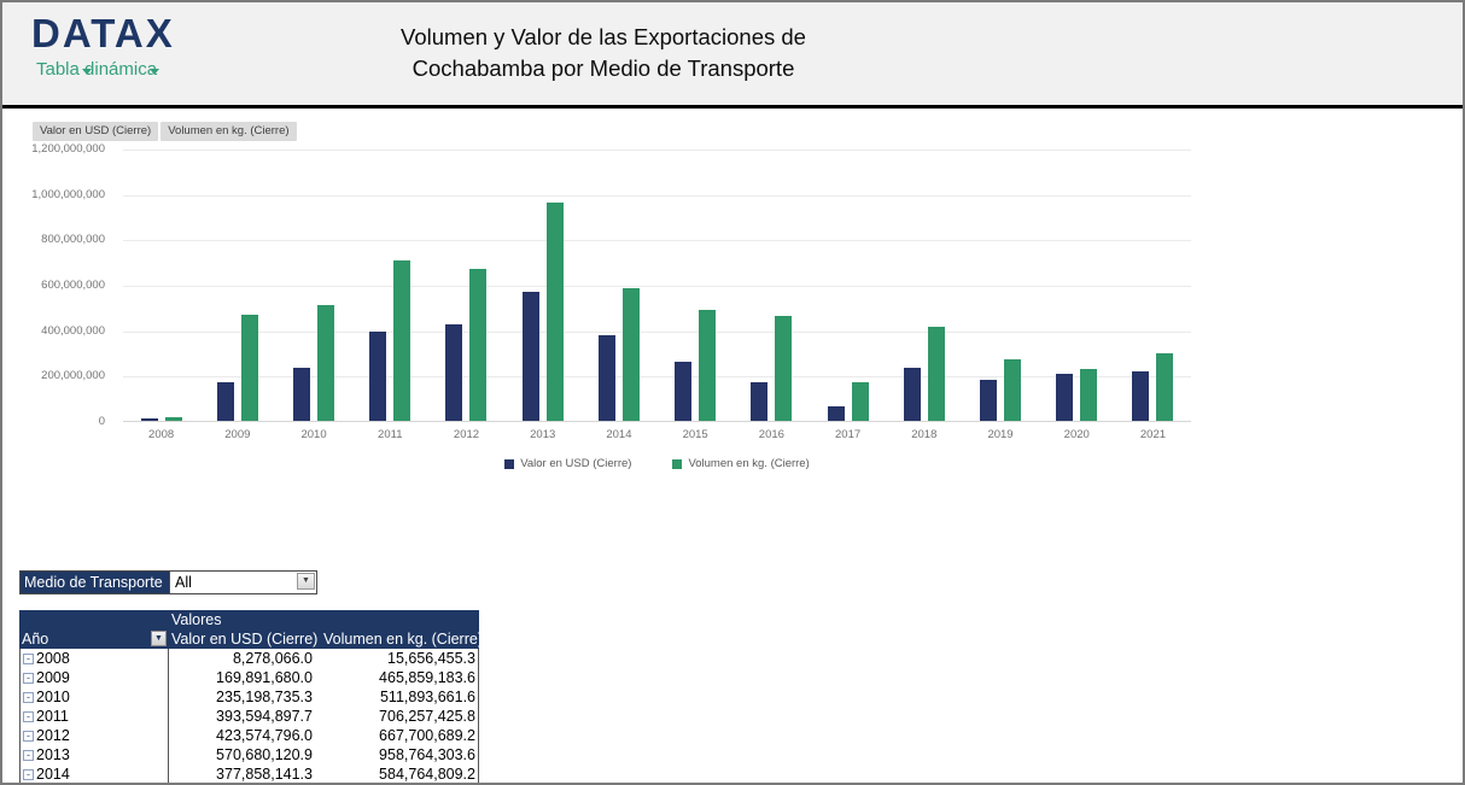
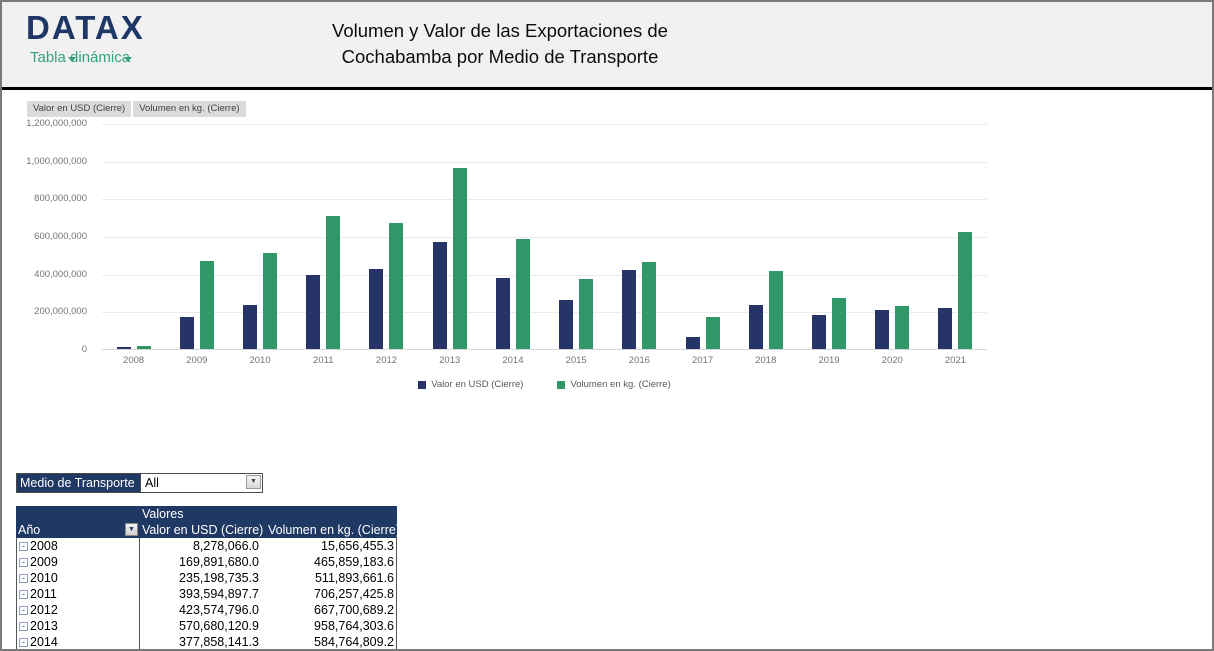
Volumen en kg. (Cierre)/2015: 490000000 -> 370000000
Valor en USD (Cierre)/2016: 170000000 -> 420000000
Volumen en kg. (Cierre)/2021: 300000000 -> 620000000
